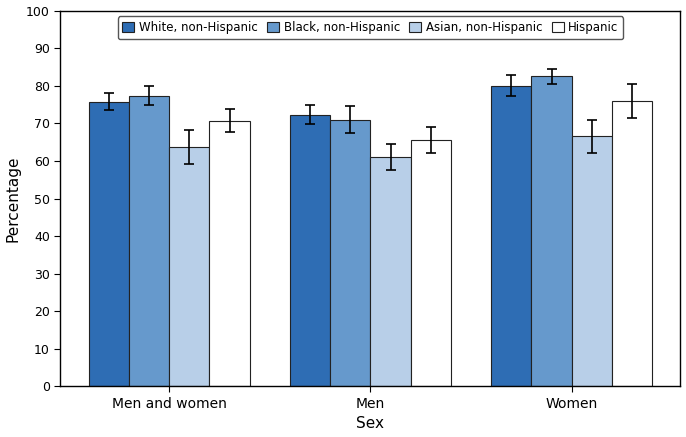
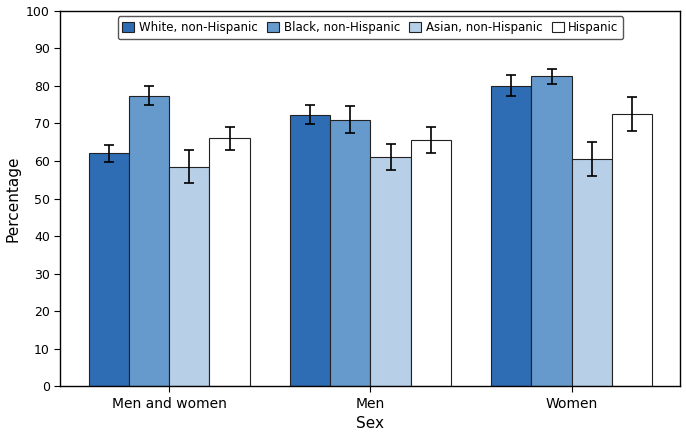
White, non-Hispanic/Men and women: 75.8 -> 62.0
Asian, non-Hispanic/Men and women: 63.8 -> 58.5
Hispanic/Men and women: 70.7 -> 66.0
Asian, non-Hispanic/Women: 66.5 -> 60.5
Hispanic/Women: 76.0 -> 72.5
